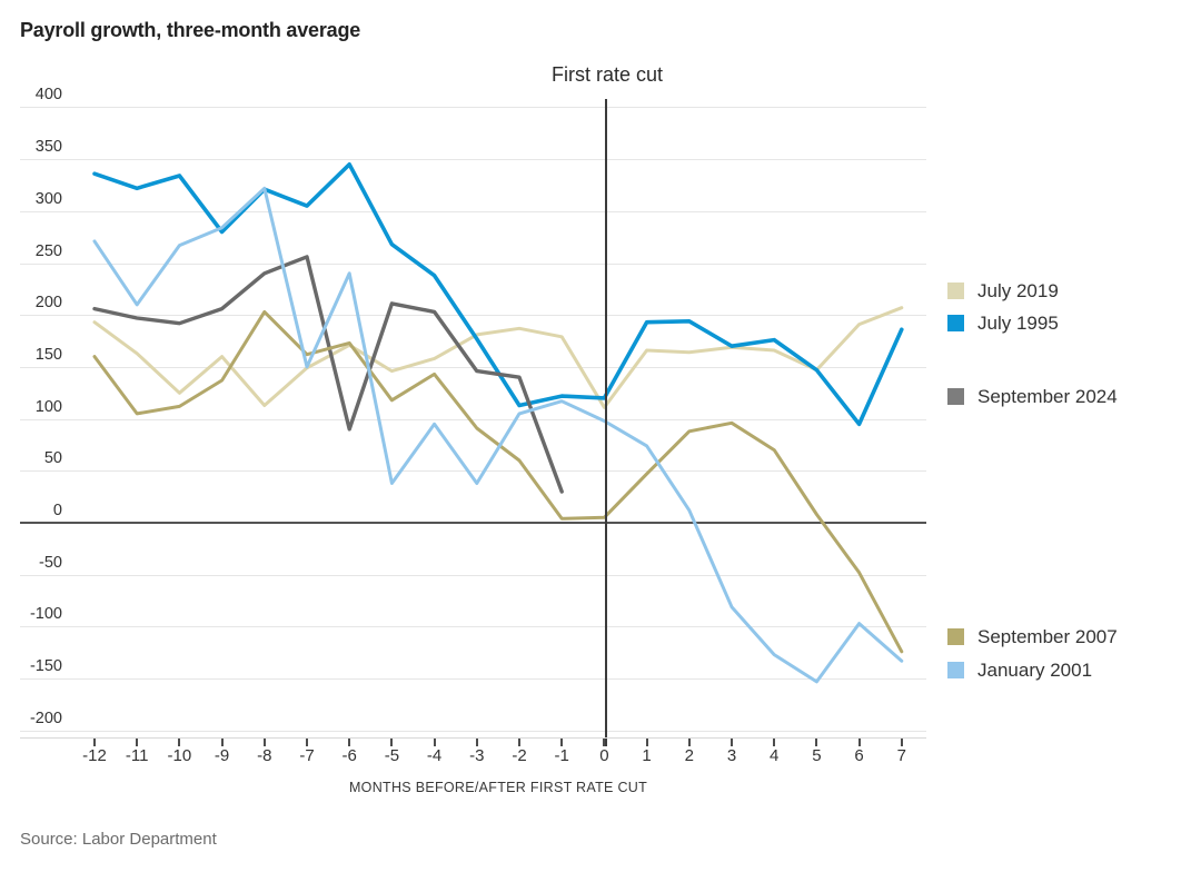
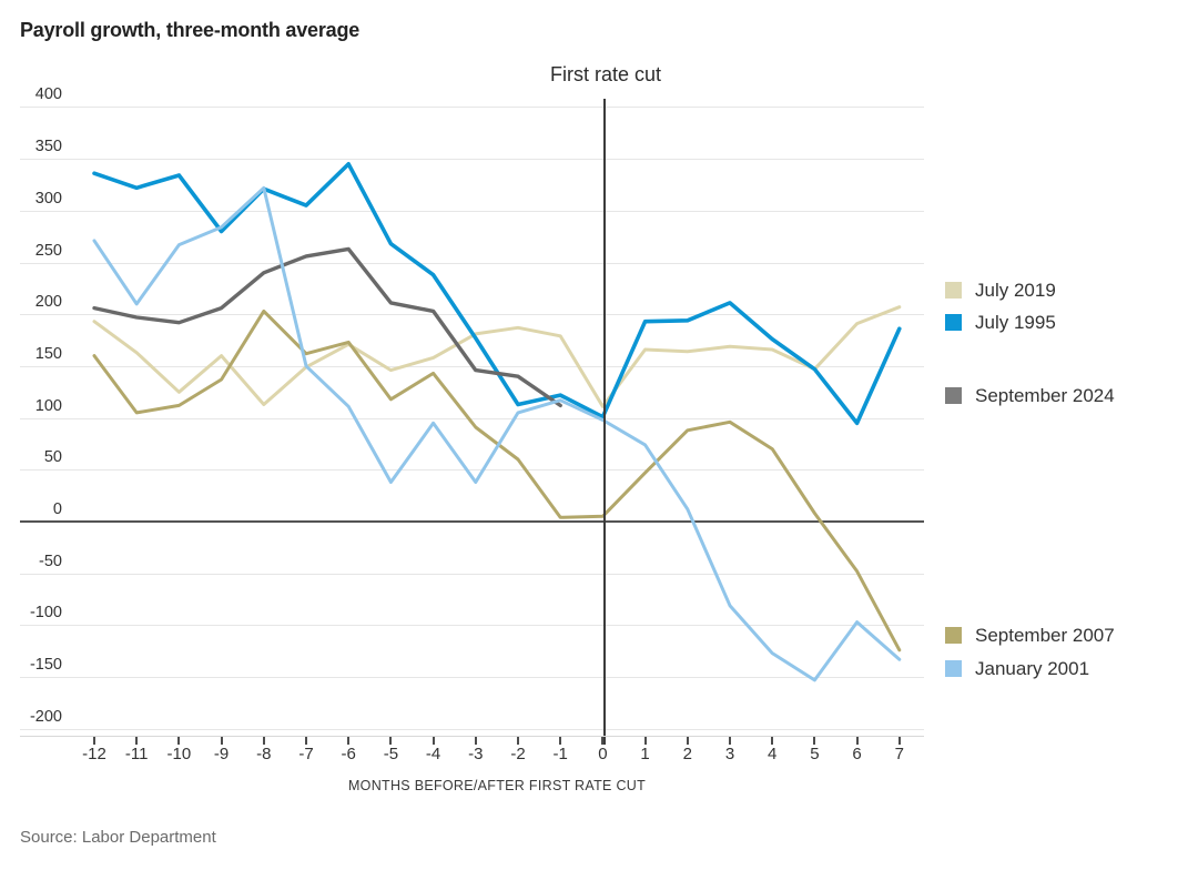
September 2024/-6: 90 -> 260
January 2001/-6: 240 -> 110
September 2024/-1: 30 -> 110
July 1995/0: 120 -> 100
July 1995/3: 170 -> 210
